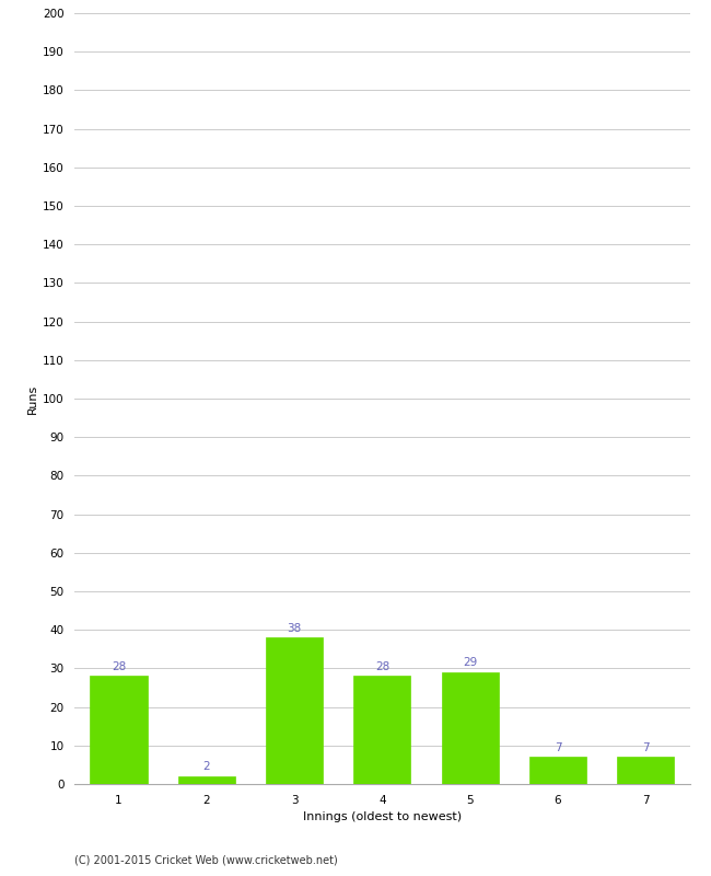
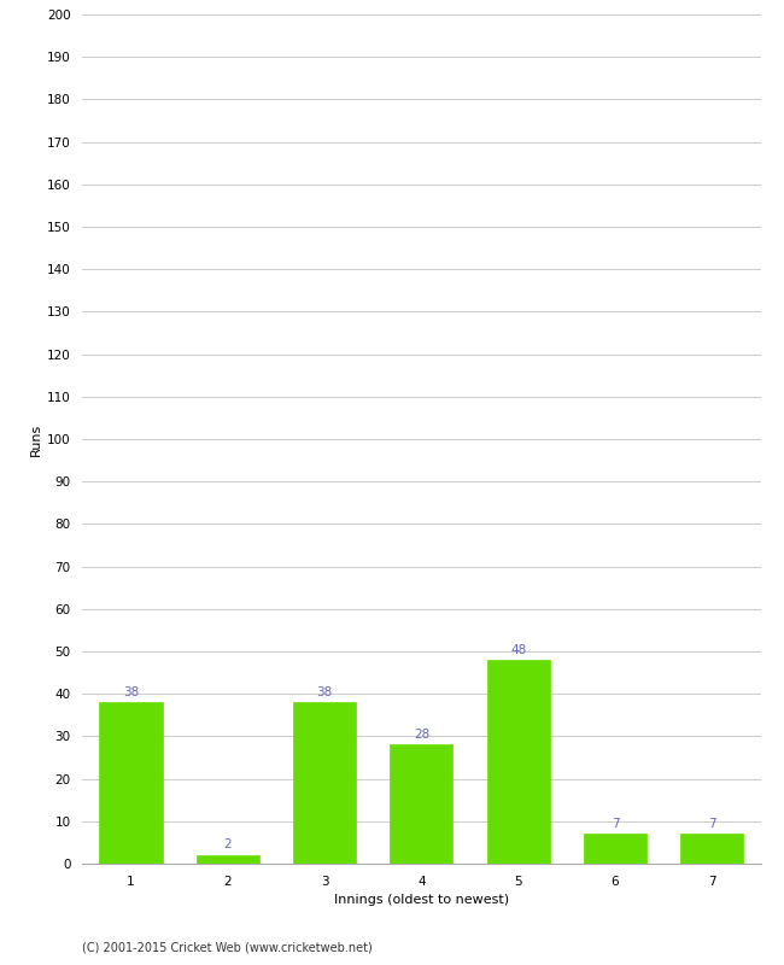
1: 28 -> 38
5: 29 -> 48
